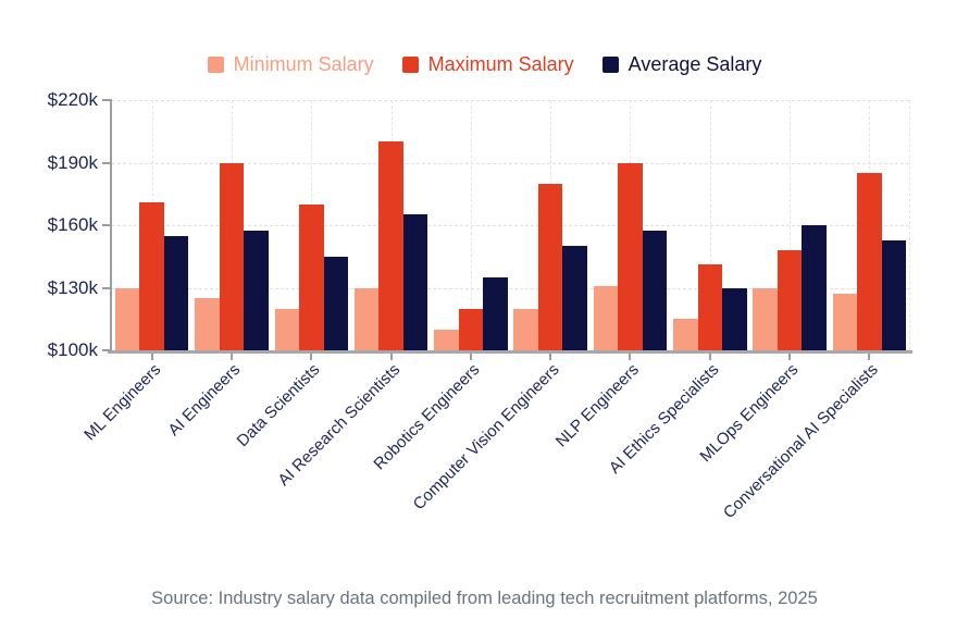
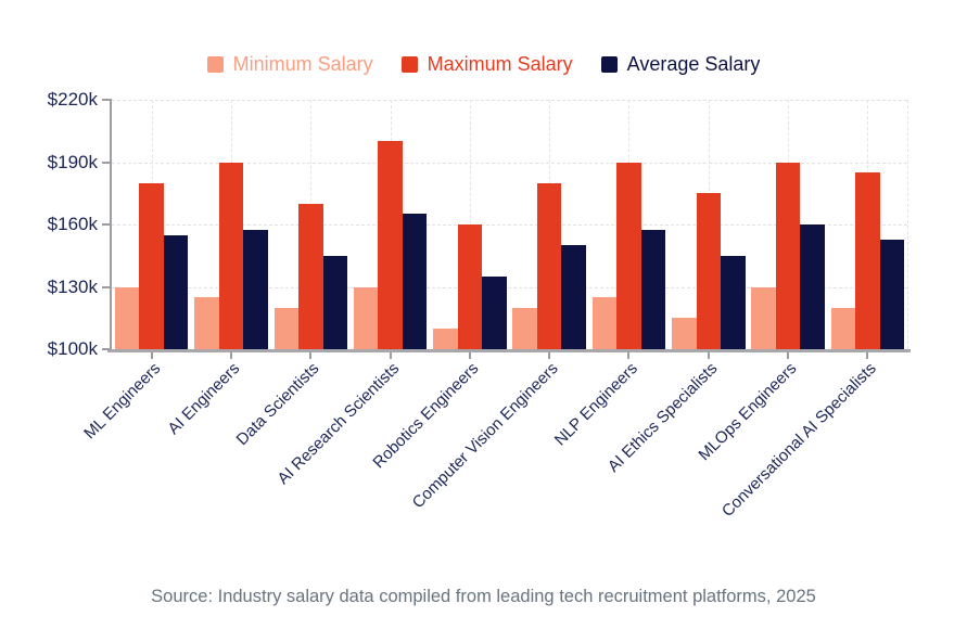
Maximum Salary/ML Engineers: $171k -> $180k
Maximum Salary/Robotics Engineers: $120k -> $160k
Minimum Salary/NLP Engineers: $131k -> $125k
Maximum Salary/AI Ethics Specialists: $141k -> $175k
Average Salary/AI Ethics Specialists: $130k -> $145k
Maximum Salary/MLOps Engineers: $148k -> $190k
Minimum Salary/Conversational AI Specialists: $127k -> $120k
